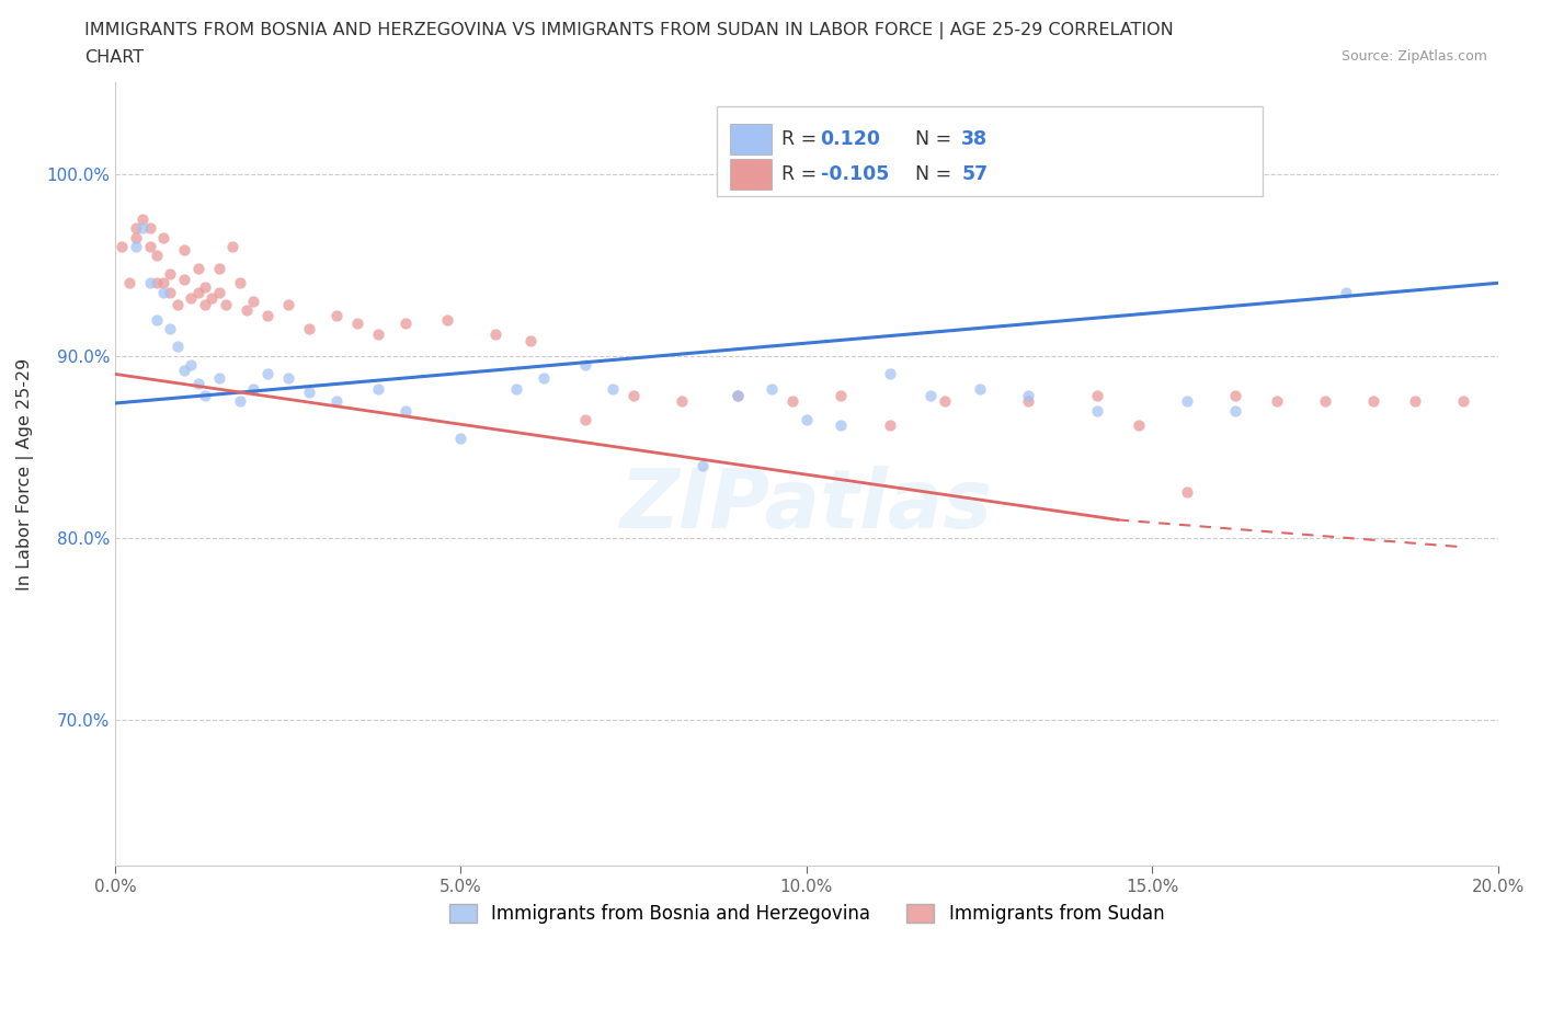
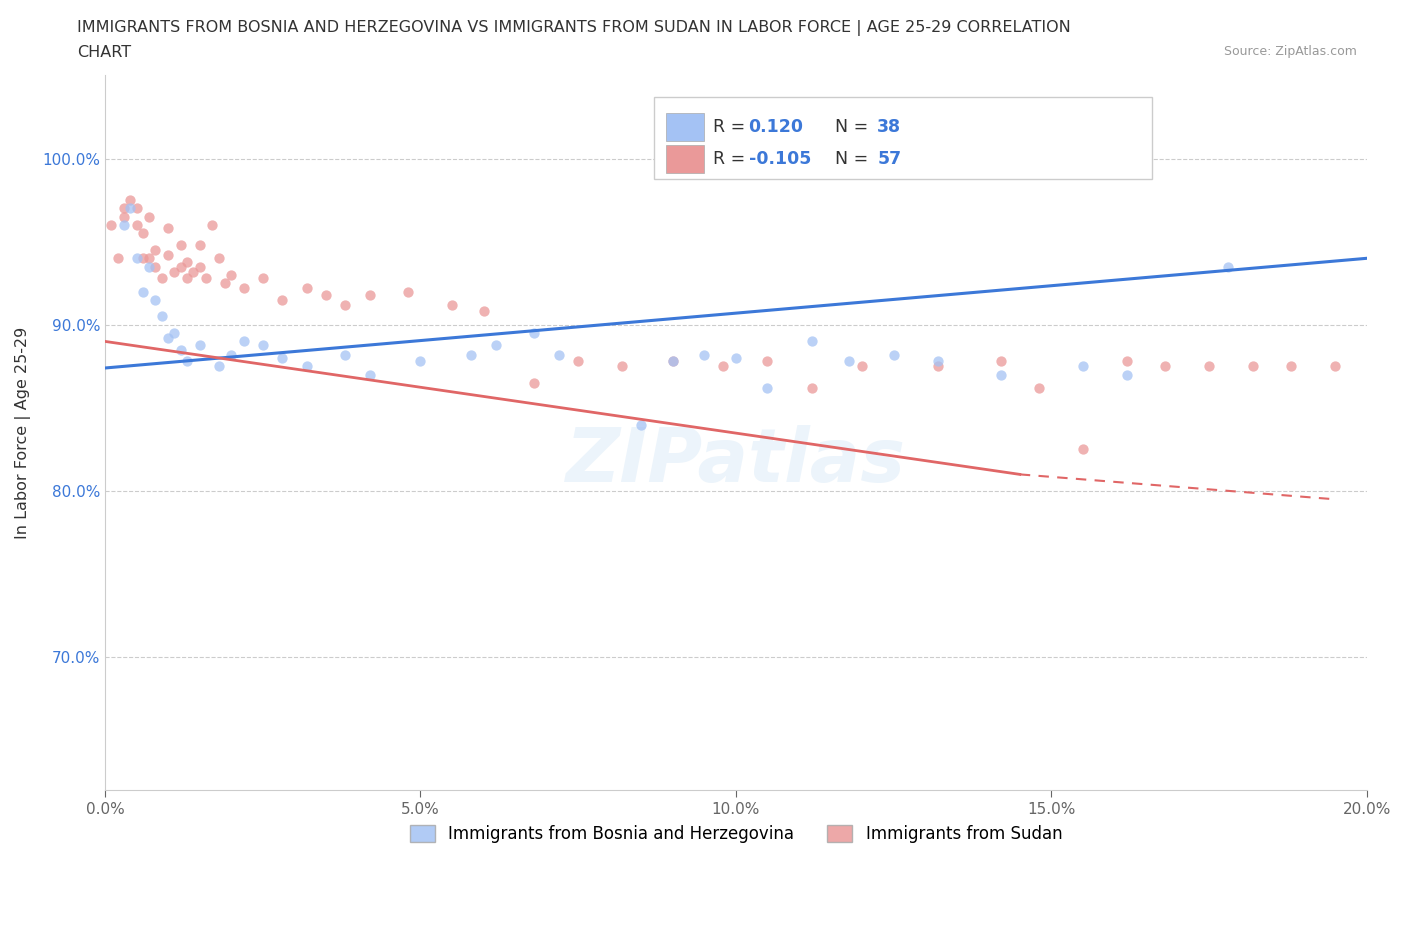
Immigrants from Bosnia and Herzegovina/5.0%: 85.5% -> 87.8%
Immigrants from Bosnia and Herzegovina/10.0%: 86.5% -> 88.0%
